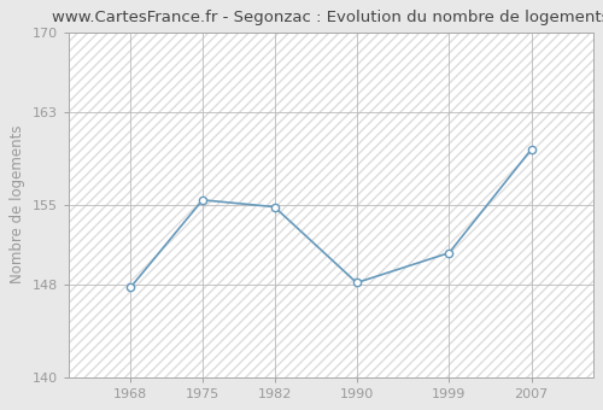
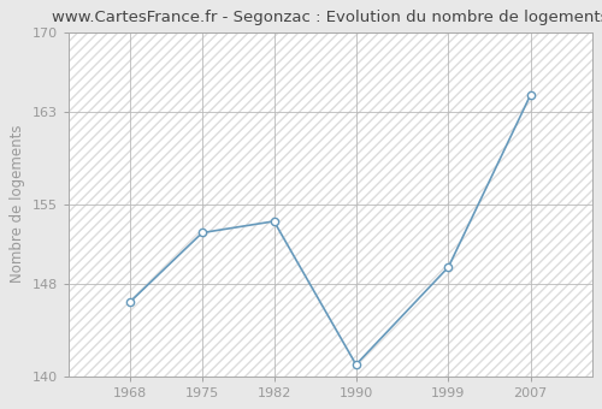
1968: 147.8 -> 146.5
1975: 155.4 -> 152.5
1982: 154.8 -> 153.5
1990: 148.2 -> 141.0
1999: 150.8 -> 149.5
2007: 159.8 -> 164.5
